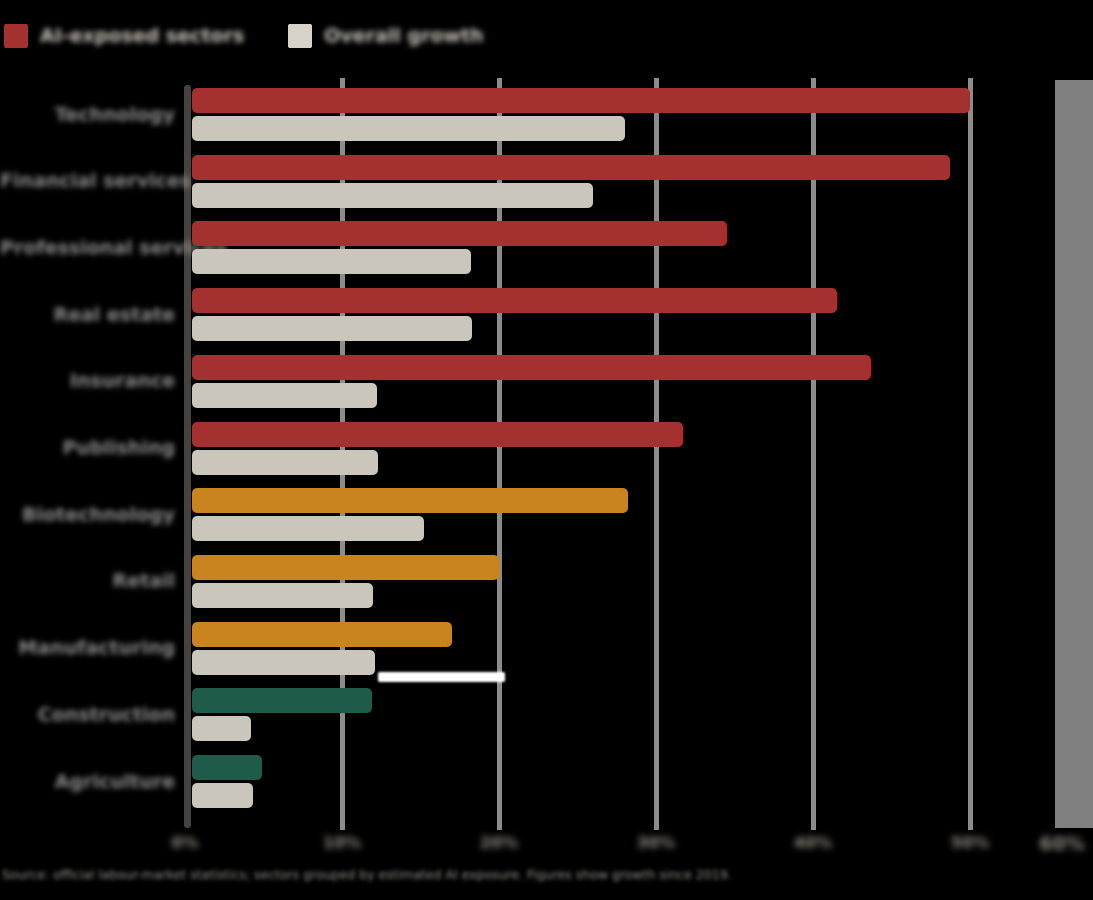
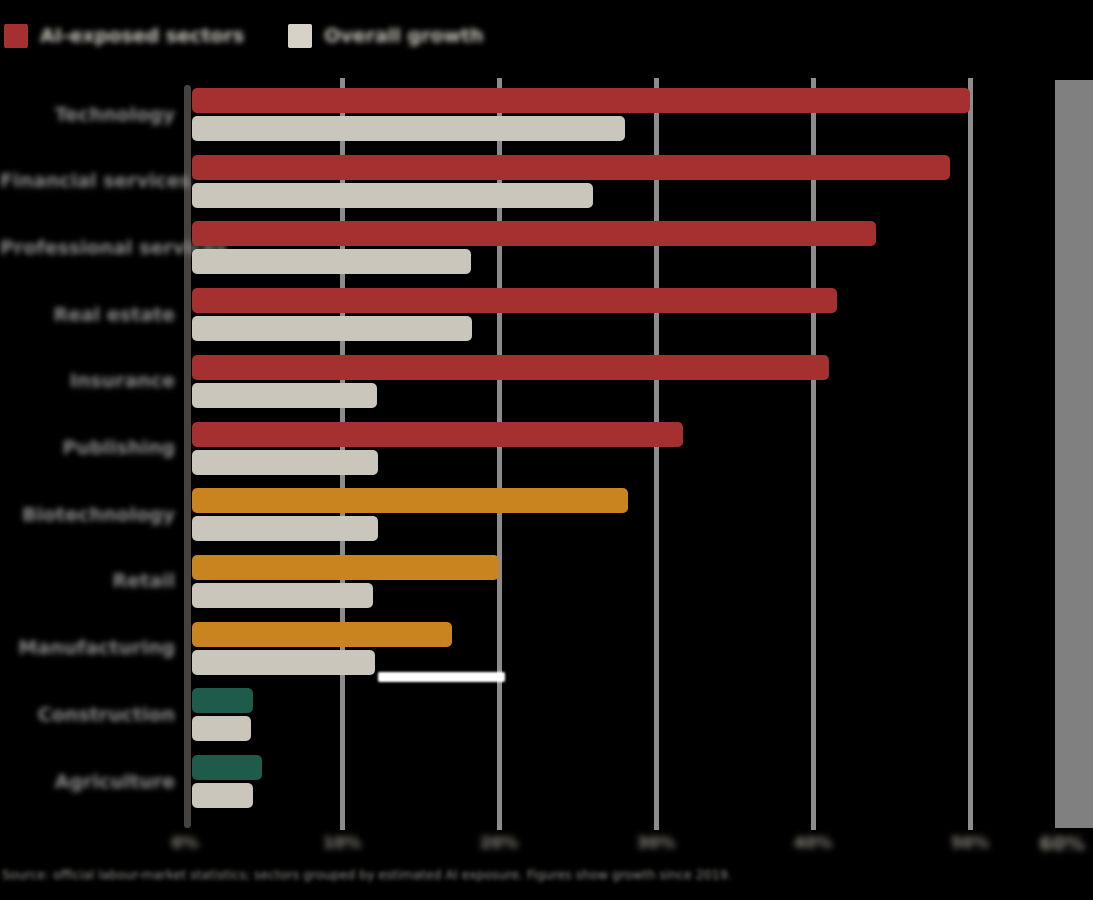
AI-exposed sectors/Professional services: 34.5% -> 44.0%
AI-exposed sectors/Insurance: 43.7% -> 41.0%
Overall growth/Biotechnology: 15.2% -> 12.3%
AI-exposed sectors/Construction: 11.9% -> 4.3%
